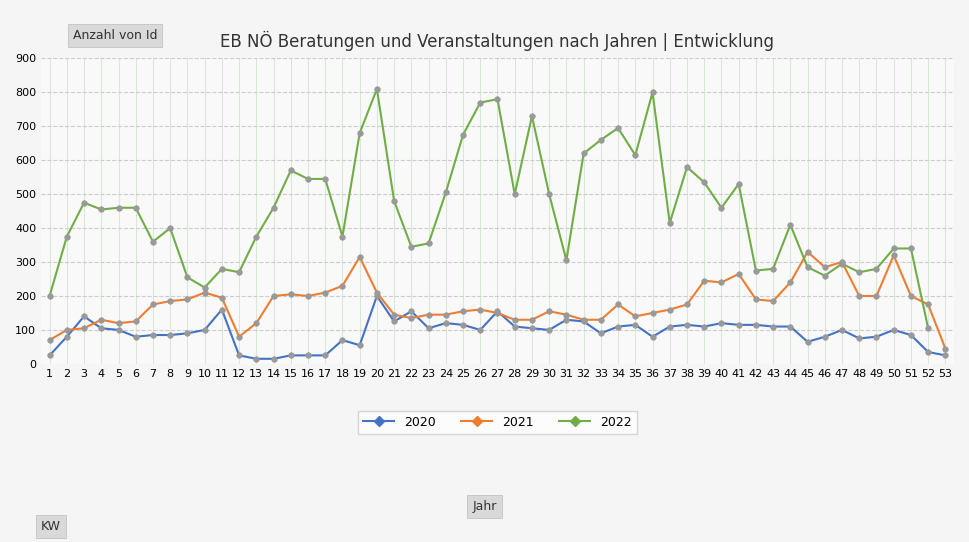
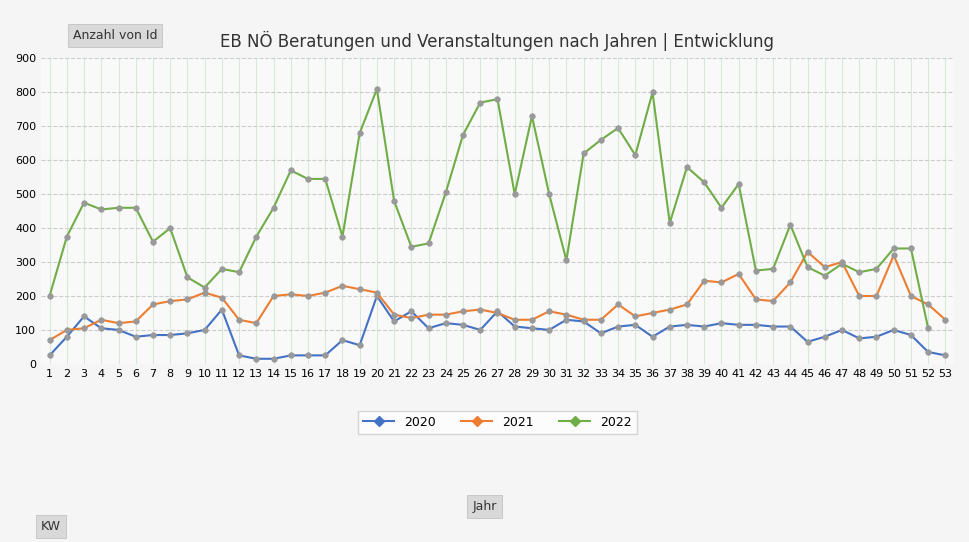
2021/12: 80 -> 130
2021/19: 315 -> 220
2021/53: 45 -> 130
